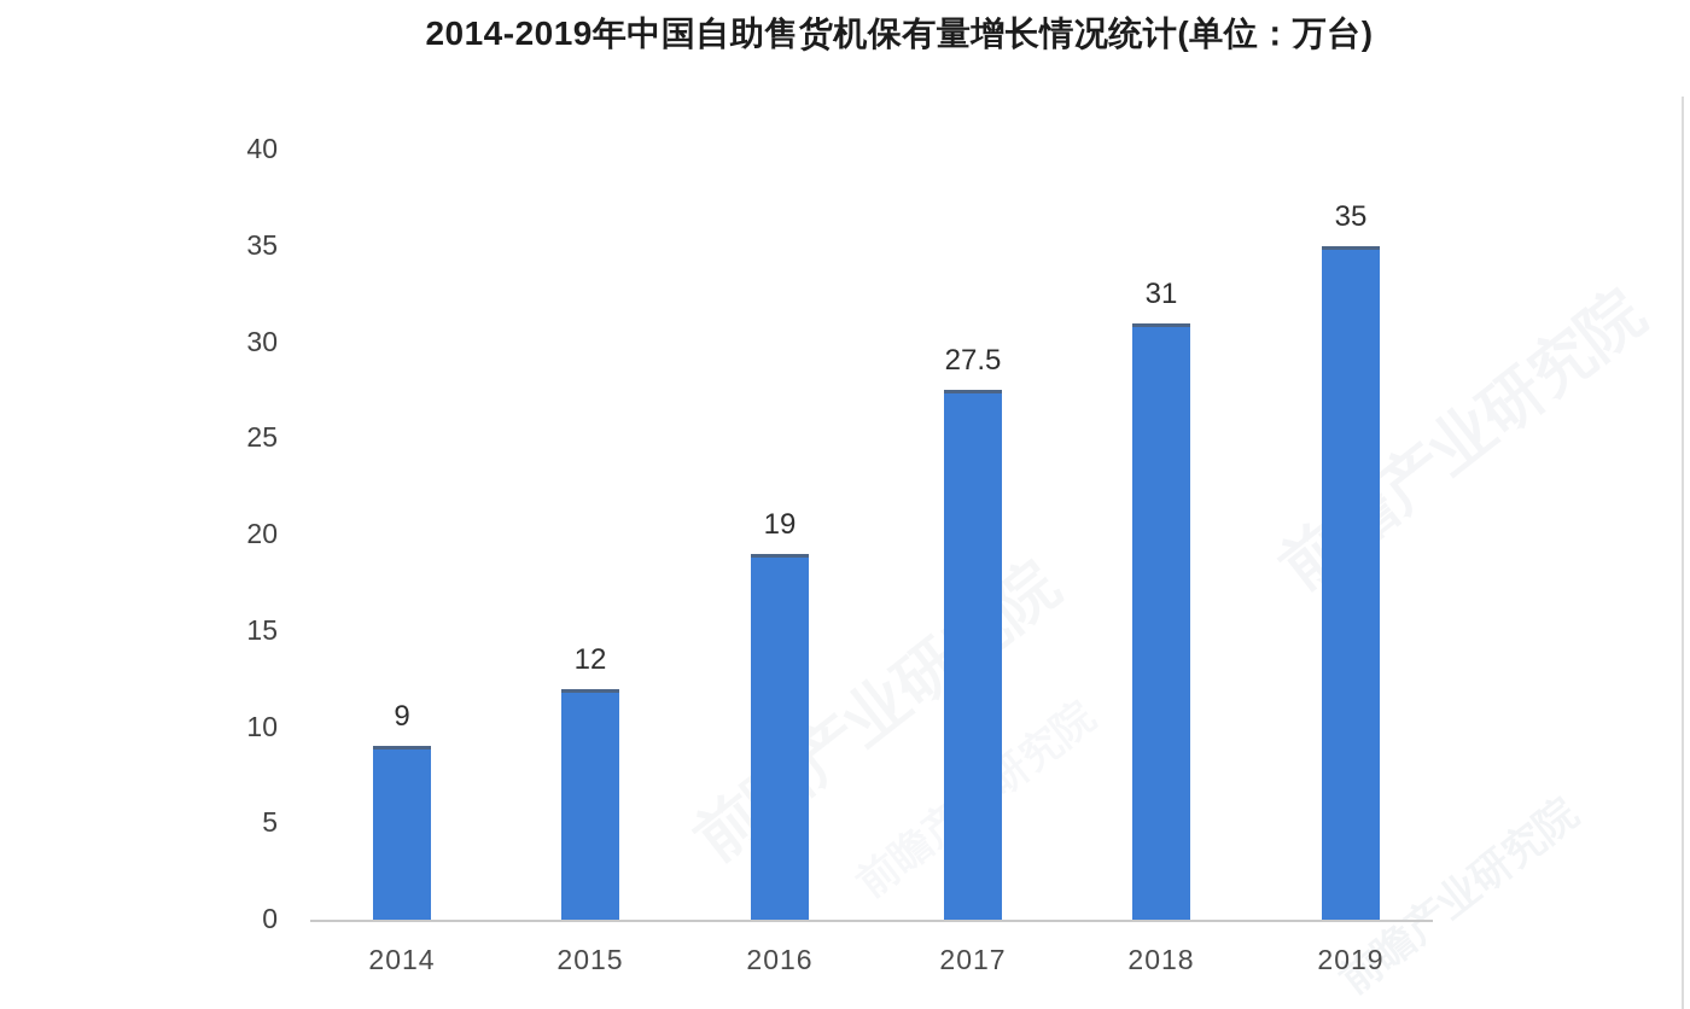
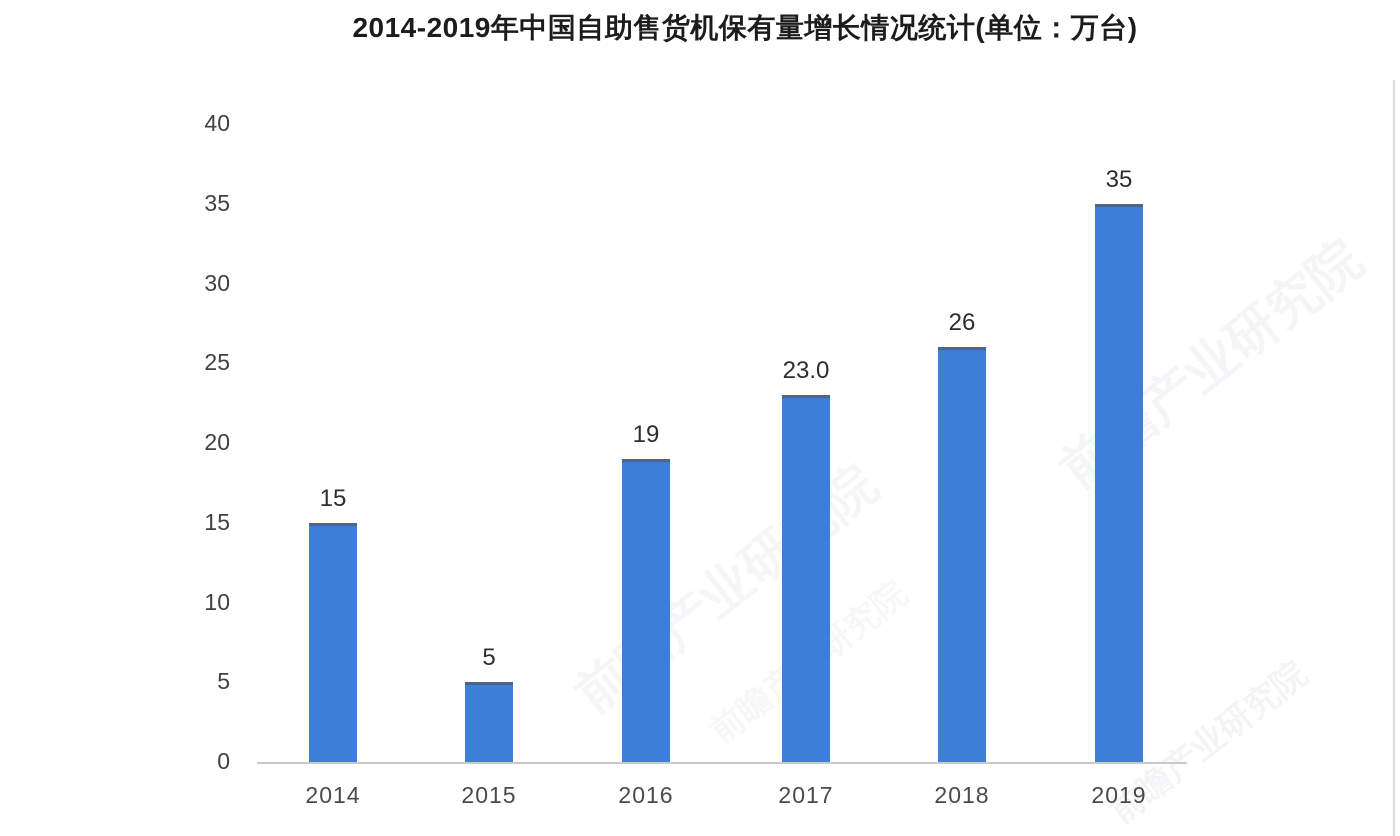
2014: 9 -> 15
2015: 12 -> 5
2017: 27.5 -> 23.0
2018: 31 -> 26
